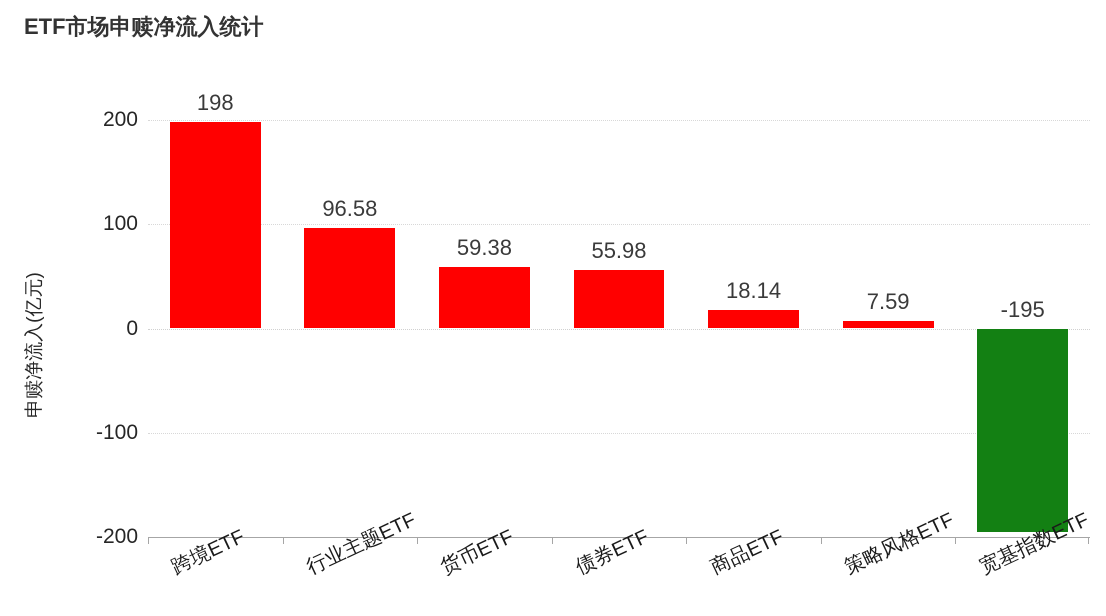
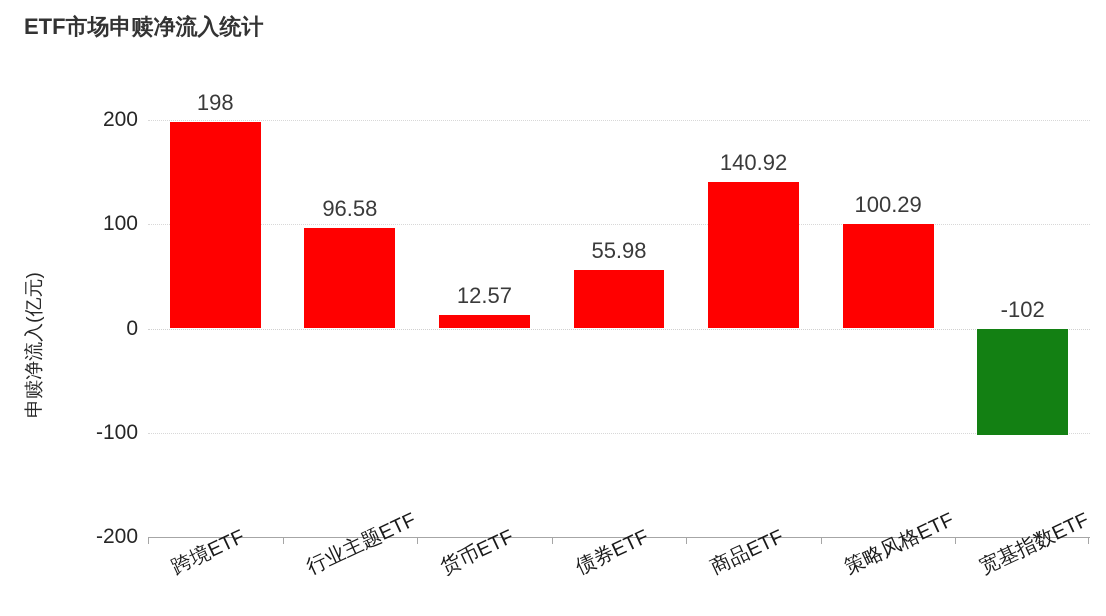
货币ETF: 59.38 -> 12.57
商品ETF: 18.14 -> 140.92
策略风格ETF: 7.59 -> 100.29
宽基指数ETF: -195 -> -102
